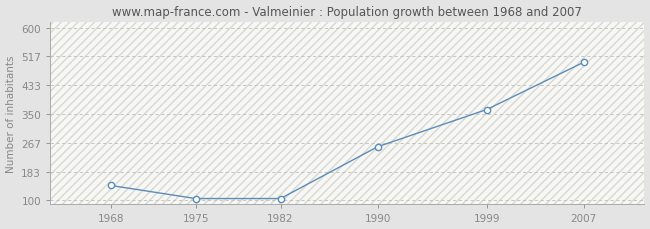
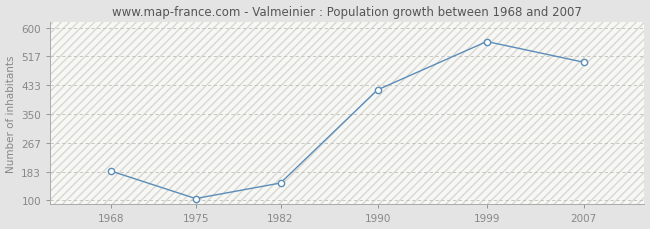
1968: 143 -> 185
1982: 105 -> 150
1990: 255 -> 420
1999: 363 -> 560
